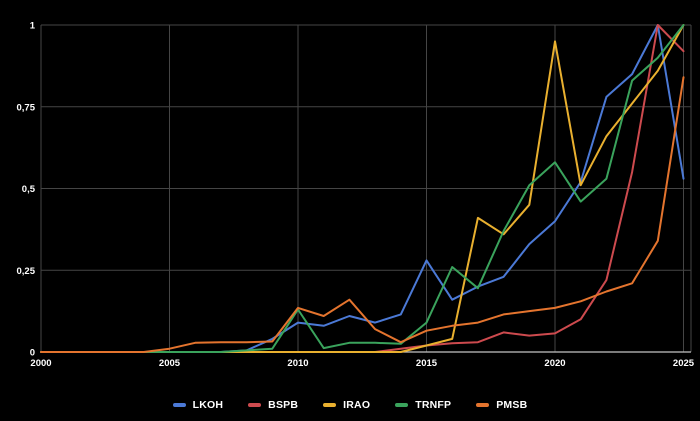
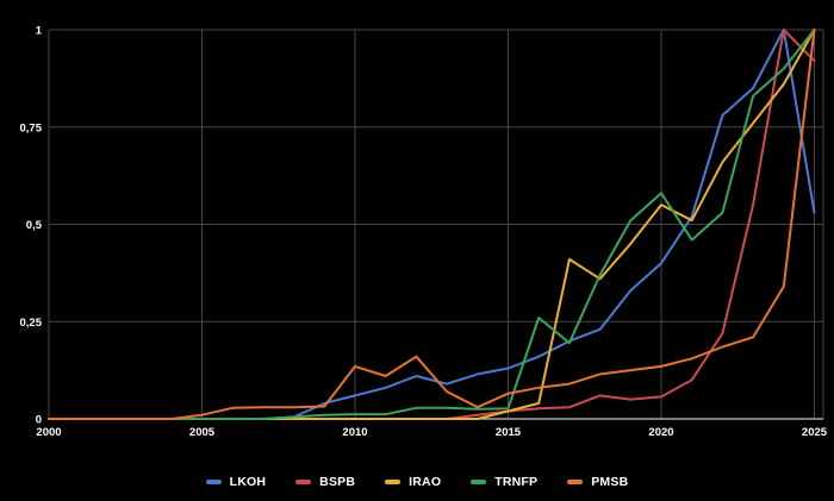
LKOH/2010: 0,09 -> 0,06
TRNFP/2010: 0,13 -> 0,01
LKOH/2015: 0,28 -> 0,13
TRNFP/2015: 0,09 -> 0,03
IRAO/2020: 0,95 -> 0,55
PMSB/2025: 0,84 -> 1,00
